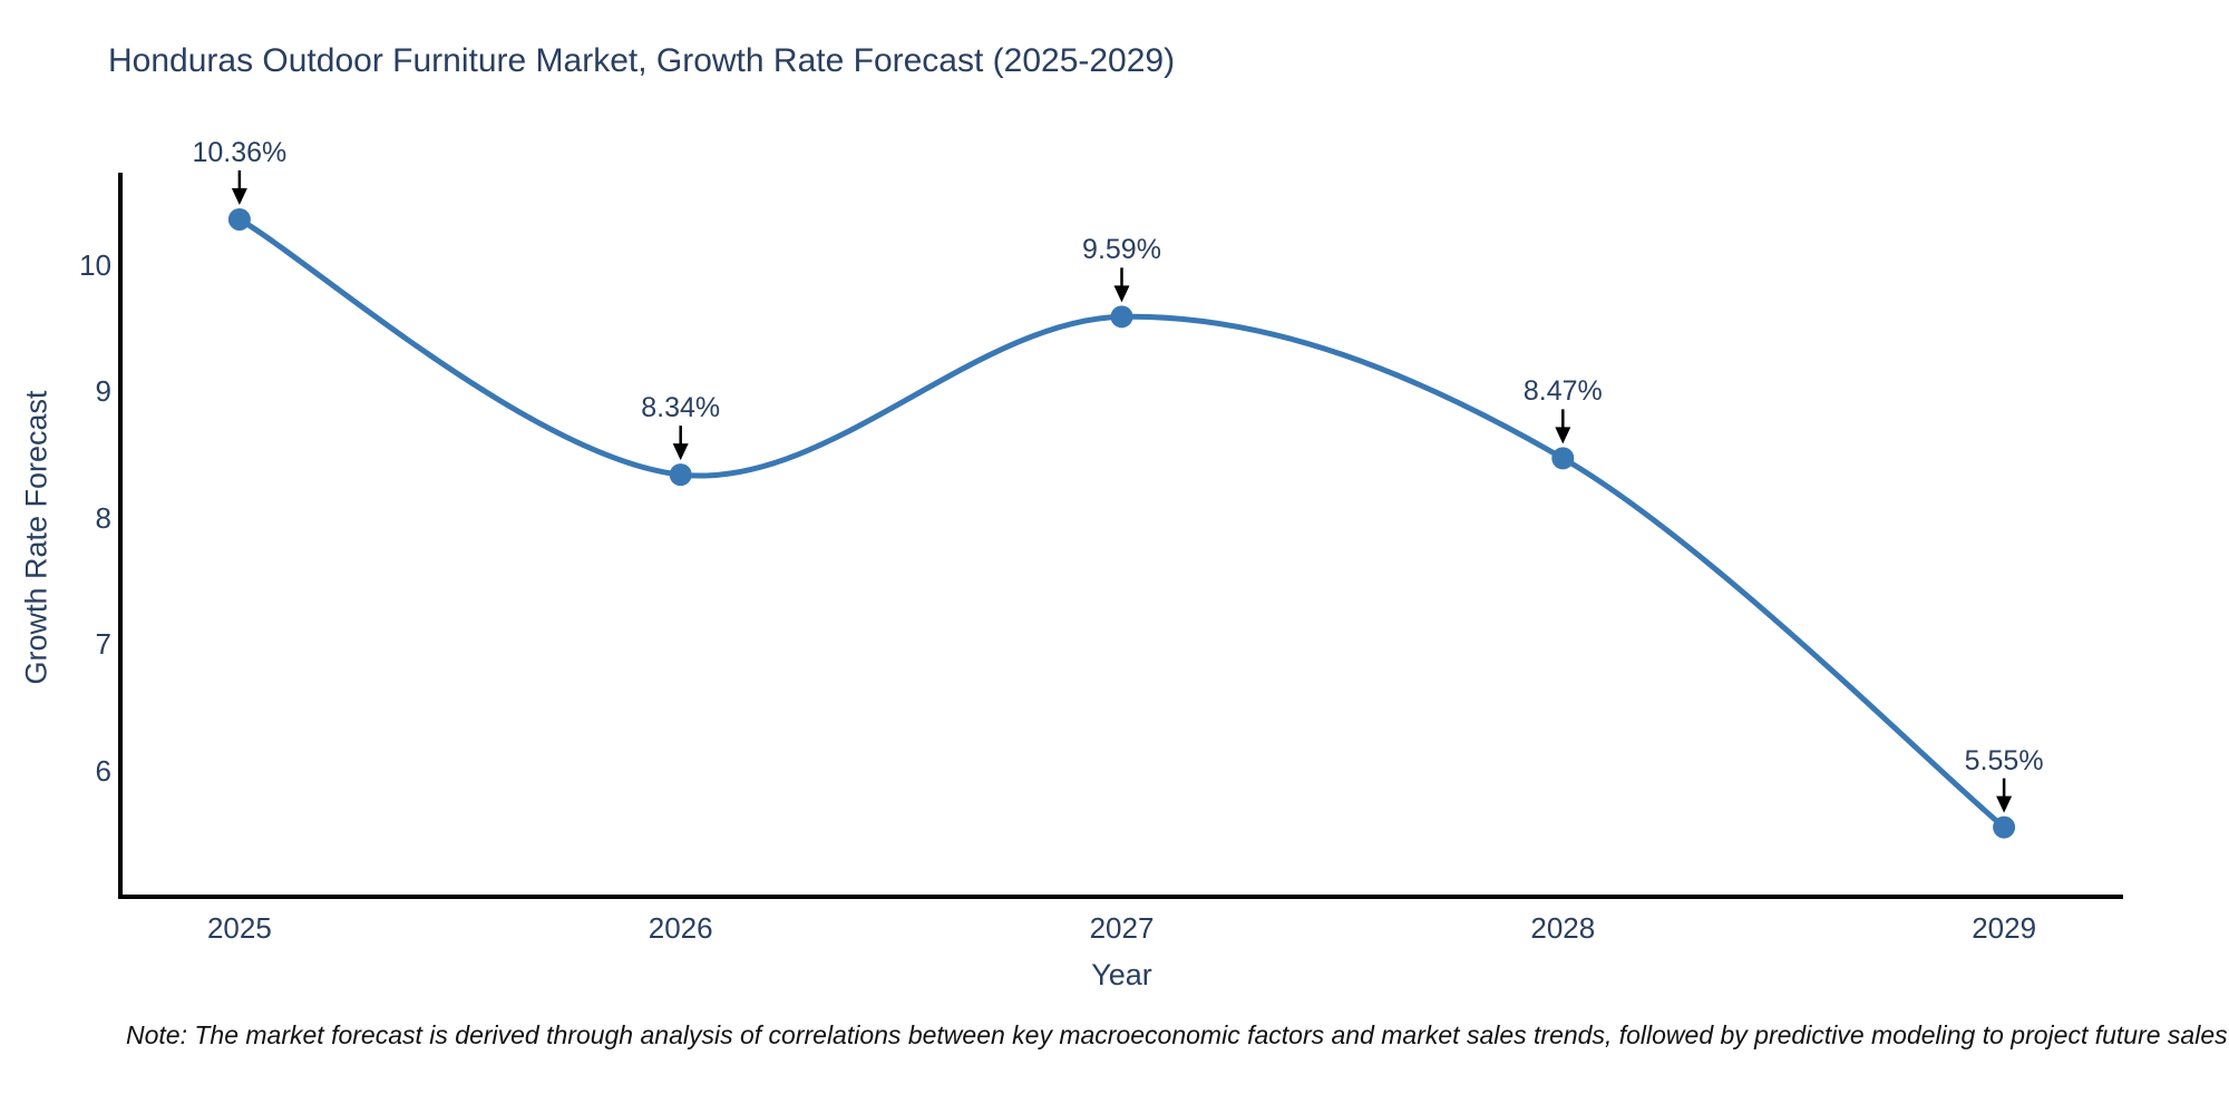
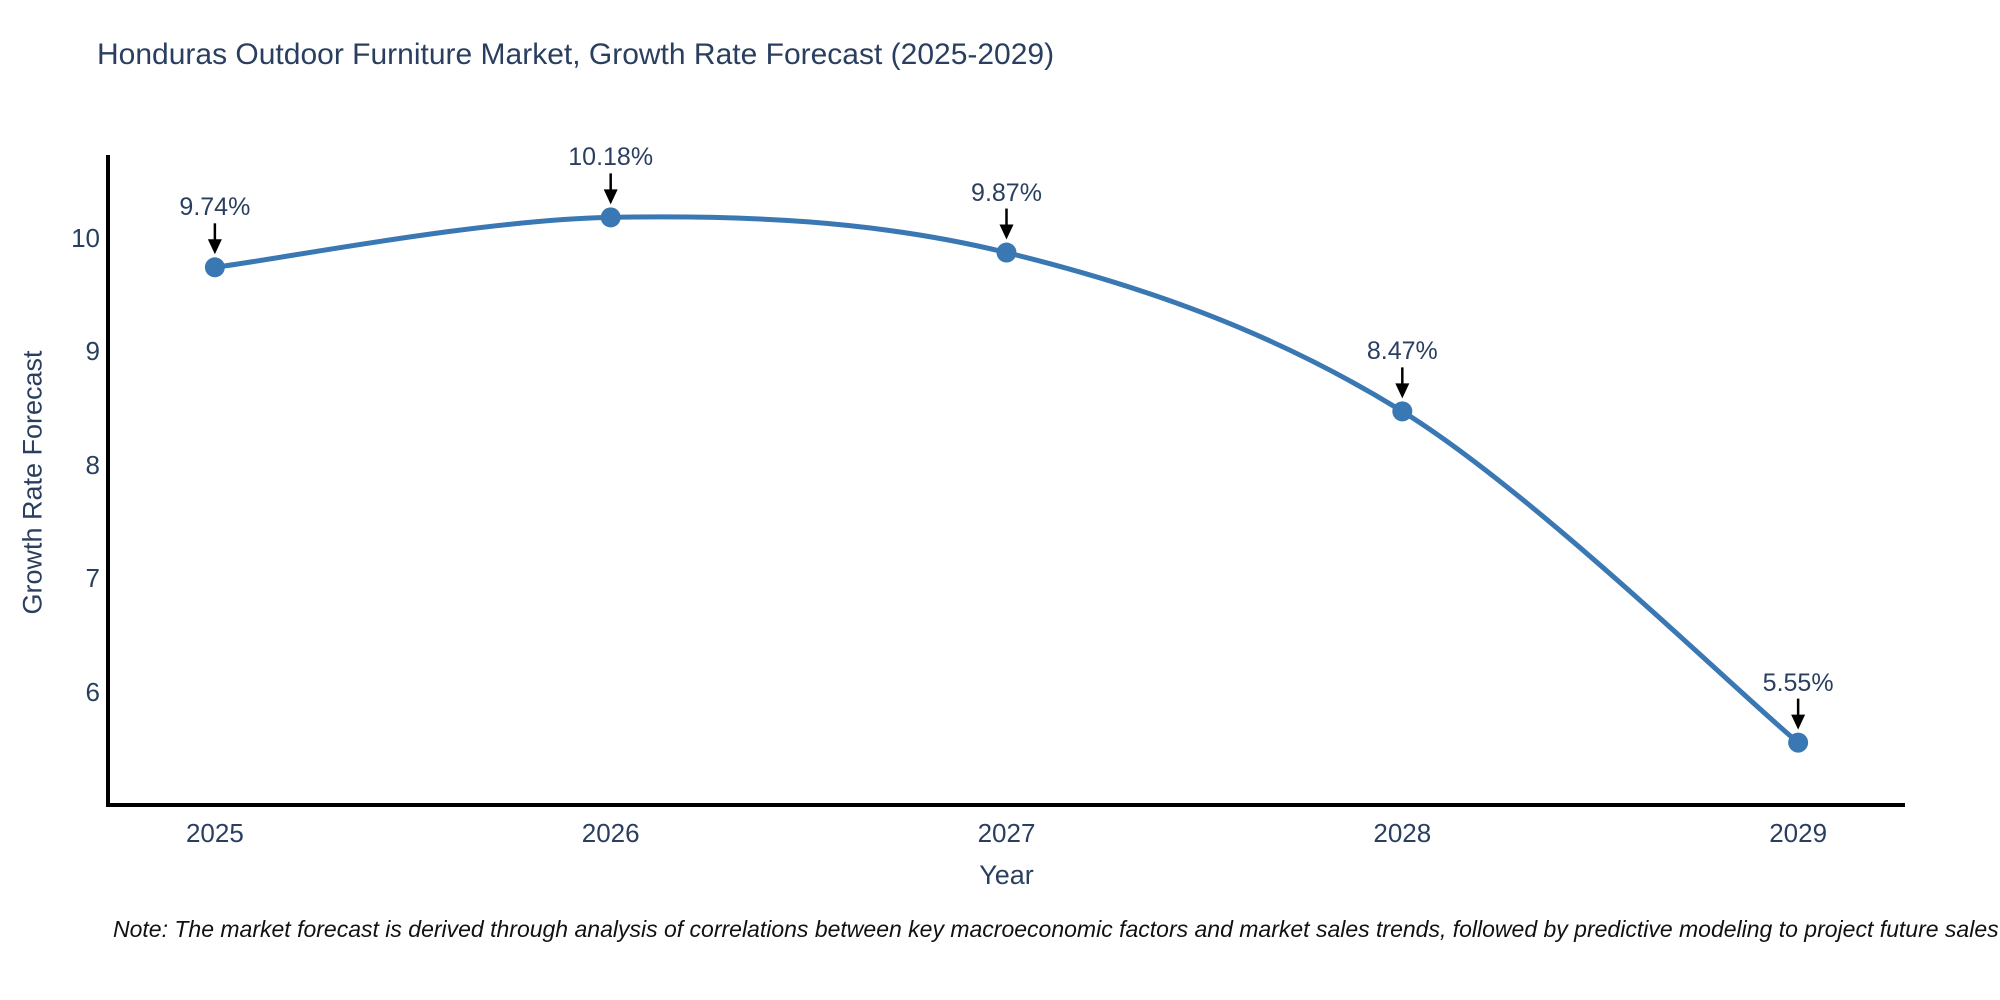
2025: 10.36% -> 9.74%
2026: 8.34% -> 10.18%
2027: 9.59% -> 9.87%
